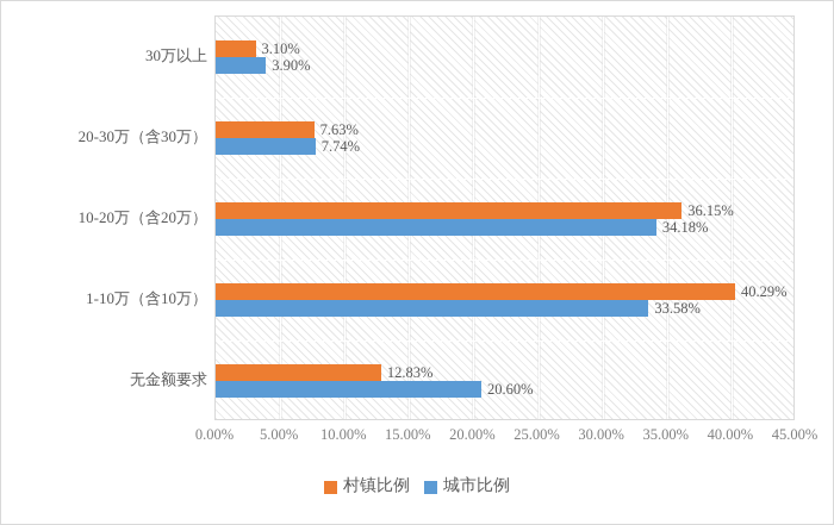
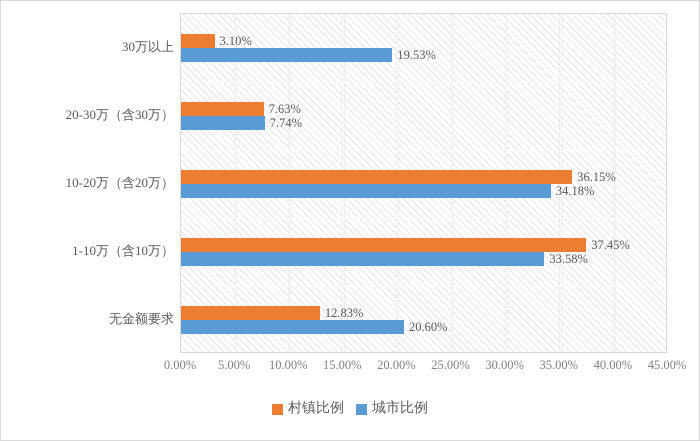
城市比例/30万以上: 3.90% -> 19.53%
村镇比例/1-10万（含10万）: 40.29% -> 37.45%
